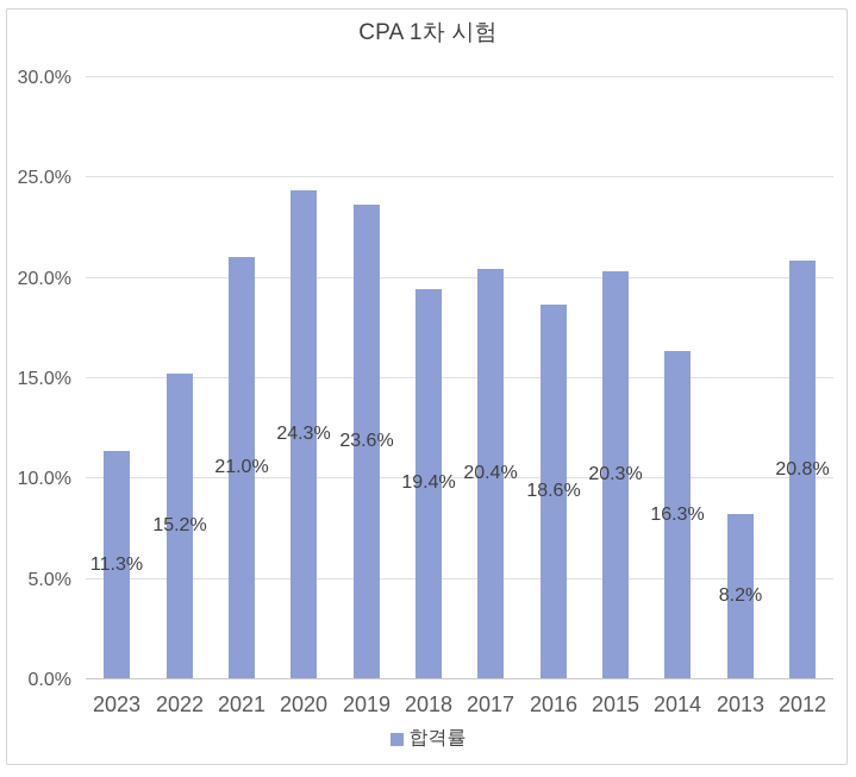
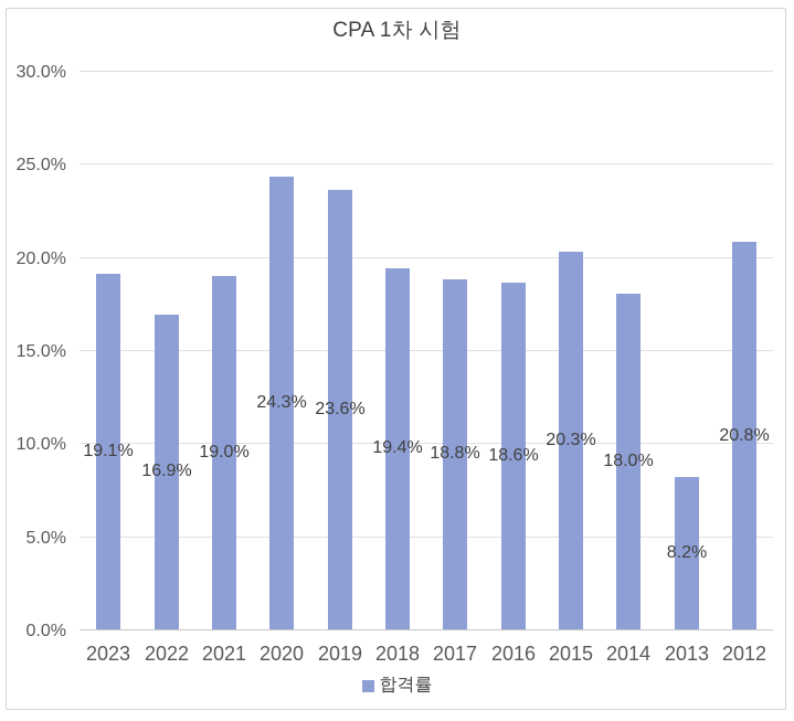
2023: 11.3% -> 19.1%
2022: 15.2% -> 16.9%
2021: 21.0% -> 19.0%
2017: 20.4% -> 18.8%
2014: 16.3% -> 18.0%
